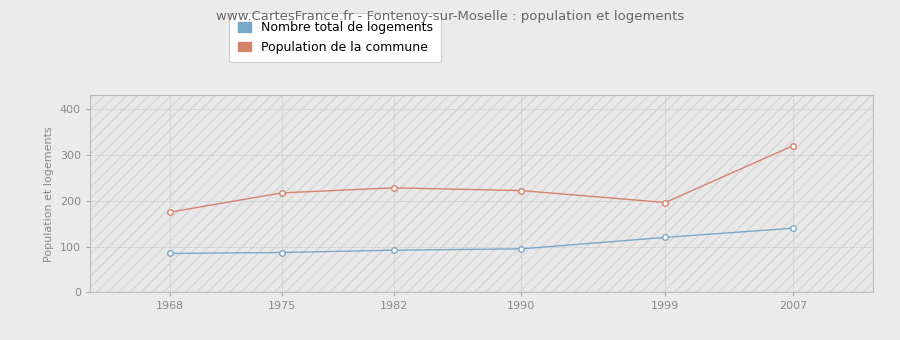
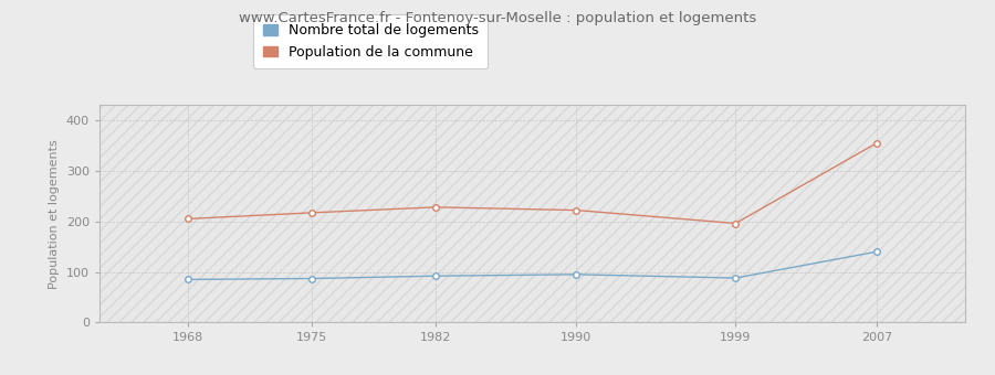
Population de la commune/1968: 175 -> 205
Nombre total de logements/1999: 120 -> 88
Population de la commune/2007: 320 -> 355
